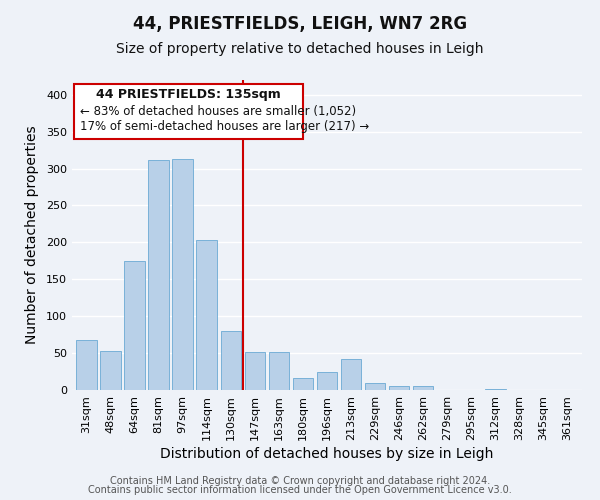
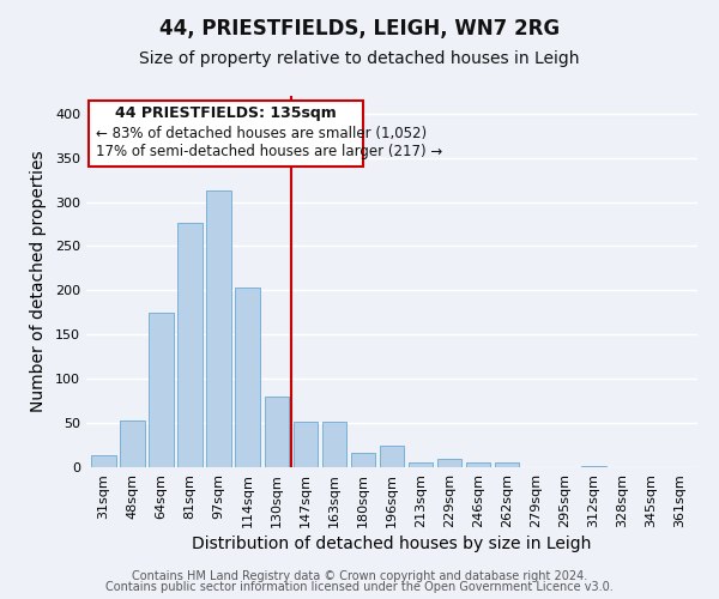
31sqm: 68 -> 13
81sqm: 312 -> 277
213sqm: 42 -> 5
